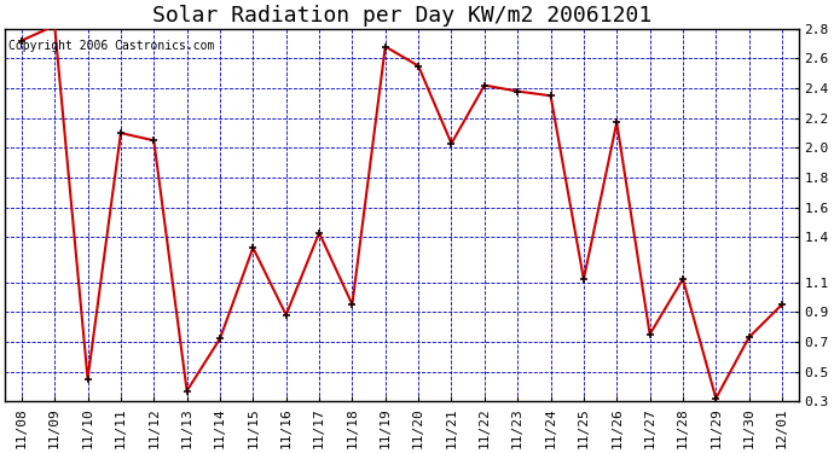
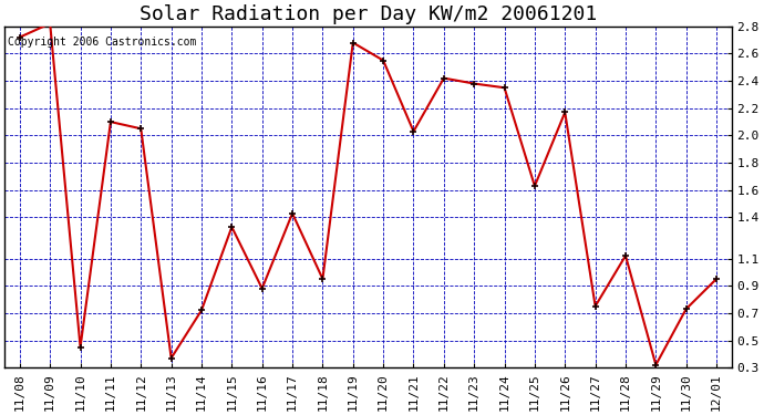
11/25: 1.12 -> 1.63
